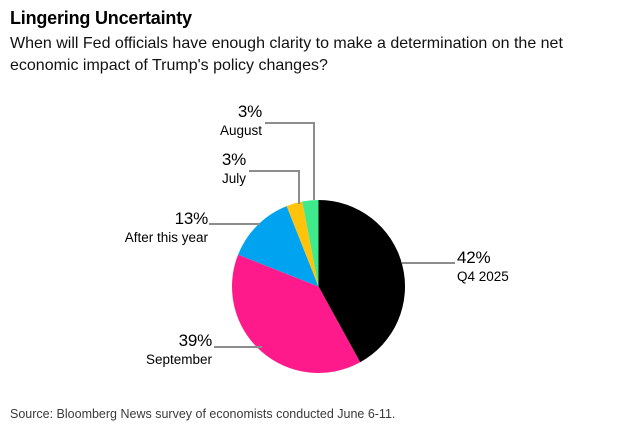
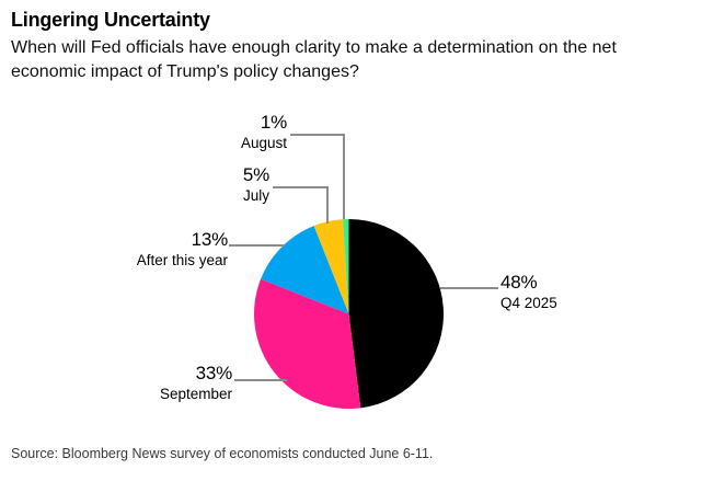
Q4 2025: 42% -> 48%
September: 39% -> 33%
July: 3% -> 5%
August: 3% -> 1%
